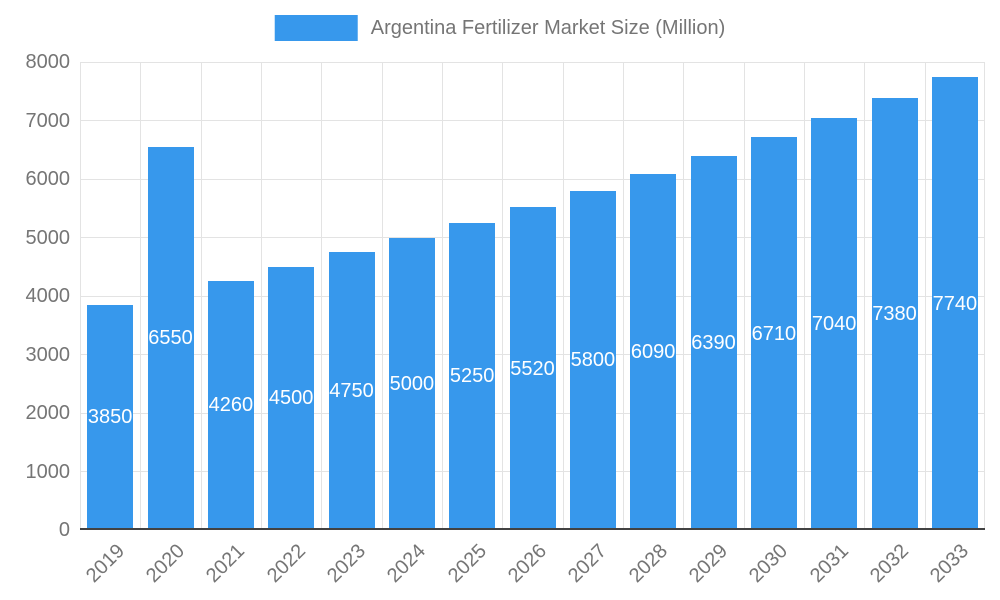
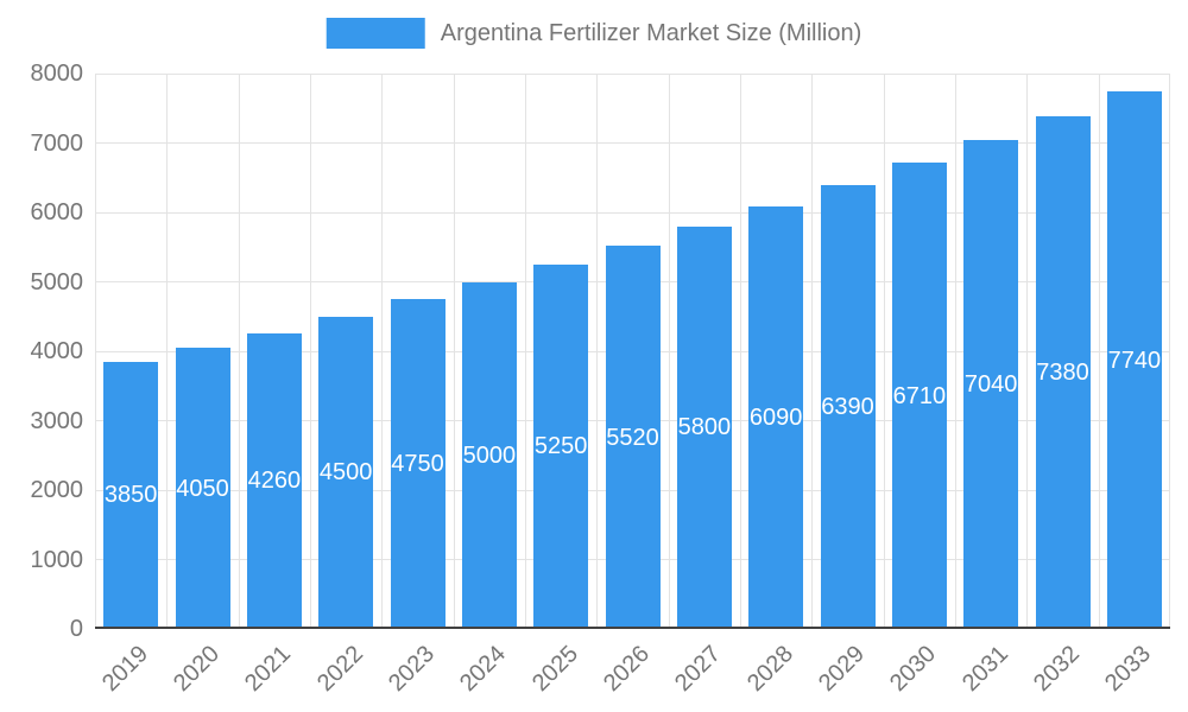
2020: 6550 -> 4050
